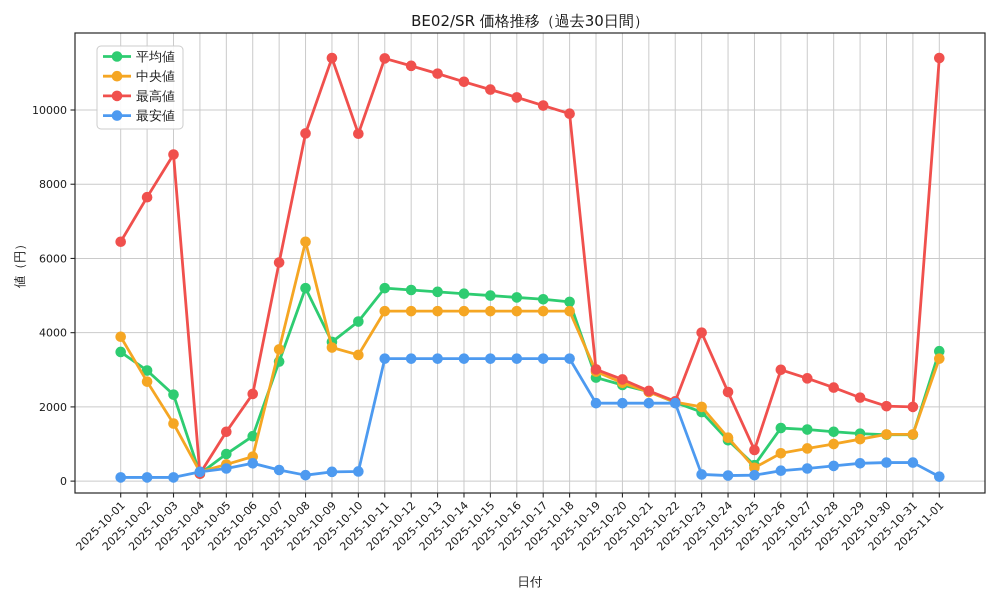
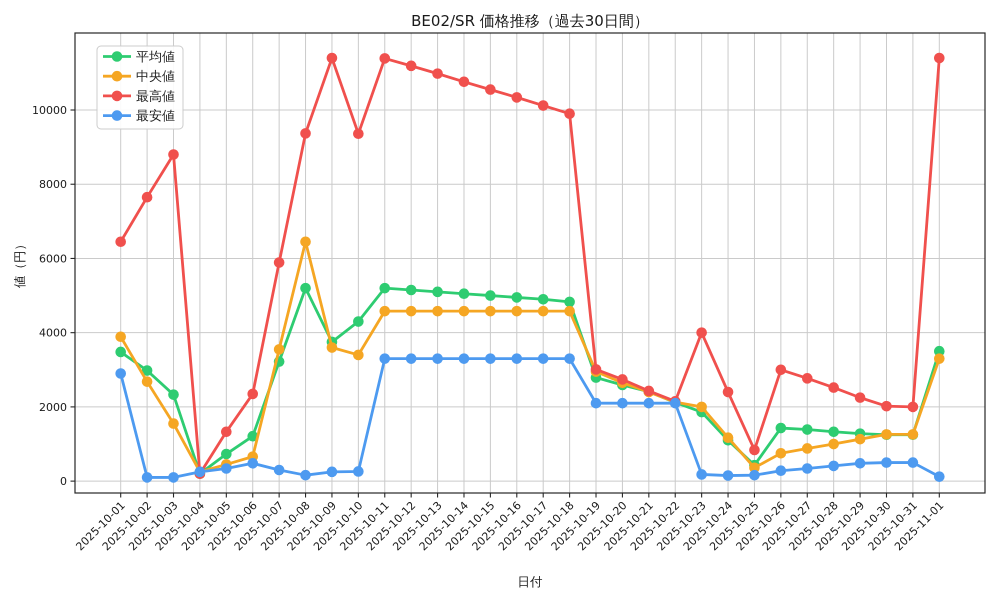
最安値/2025-10-01: 100 -> 2900
